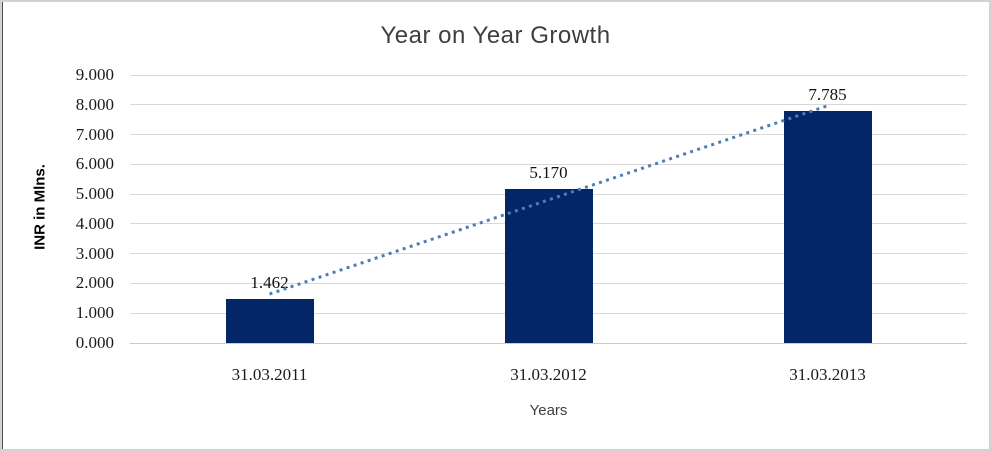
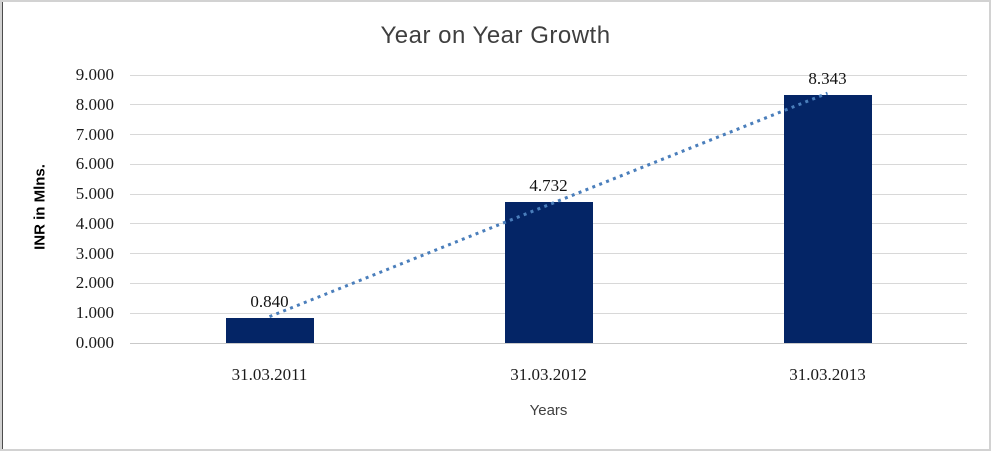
31.03.2011: 1.462 -> 0.840
31.03.2012: 5.170 -> 4.732
31.03.2013: 7.785 -> 8.343
